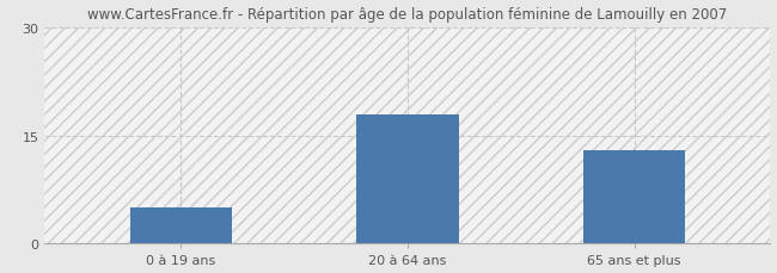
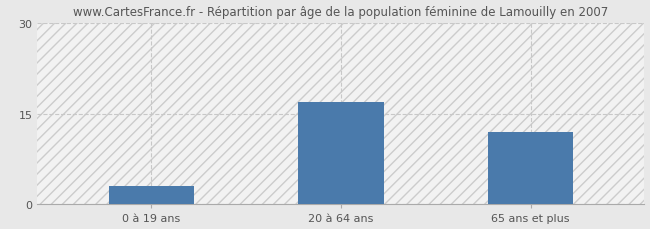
0 à 19 ans: 5 -> 3
20 à 64 ans: 18 -> 17
65 ans et plus: 13 -> 12
